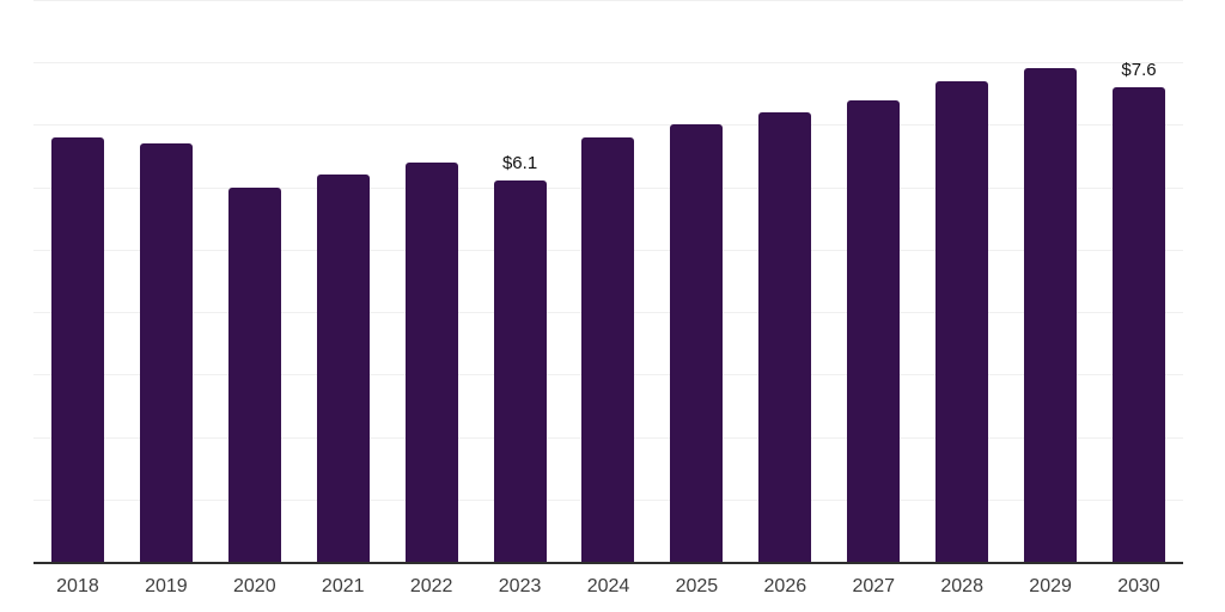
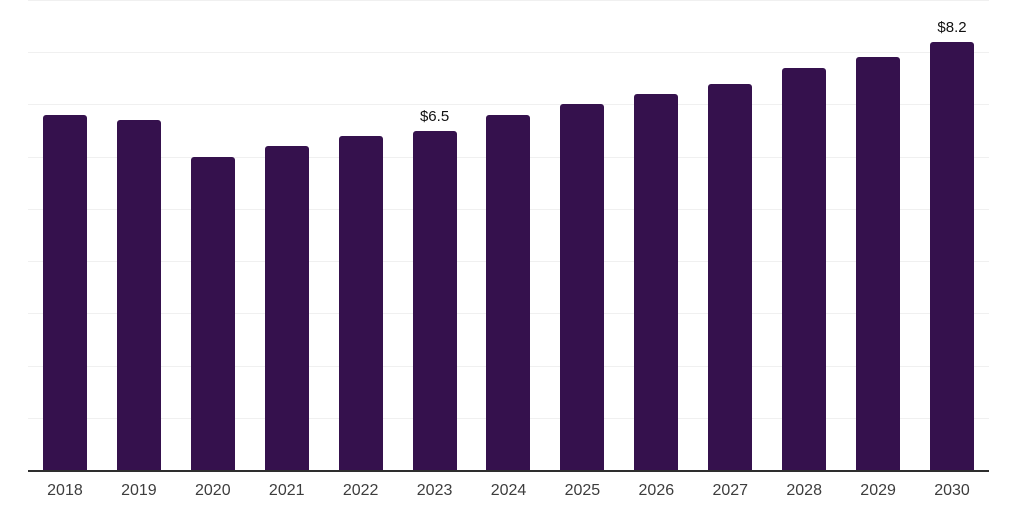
2023: $6.1 -> $6.5
2030: $7.6 -> $8.2
